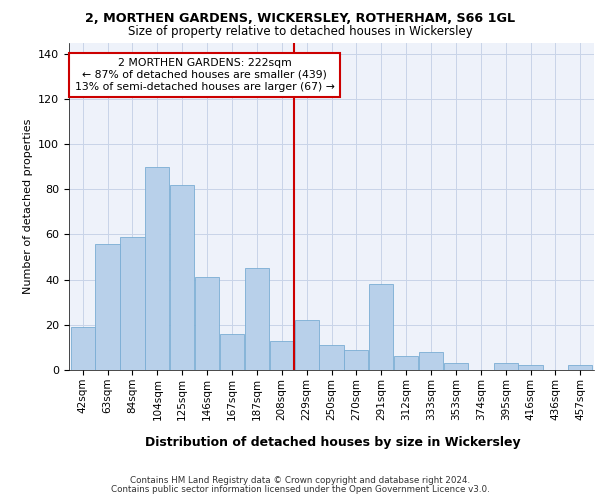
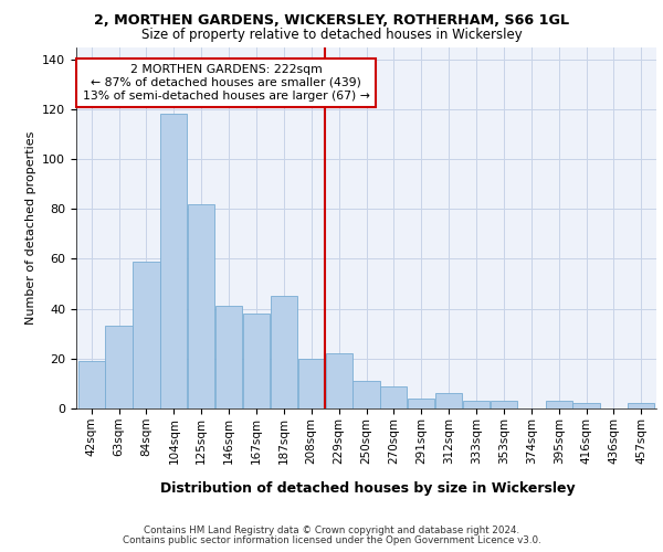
63sqm: 56 -> 33
104sqm: 90 -> 118
167sqm: 16 -> 38
208sqm: 13 -> 20
291sqm: 38 -> 4
333sqm: 8 -> 3
